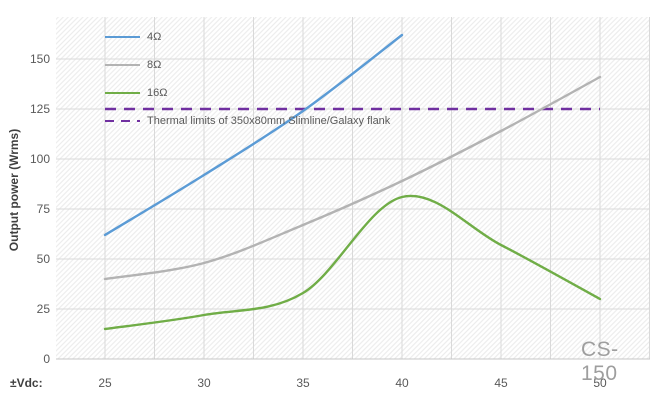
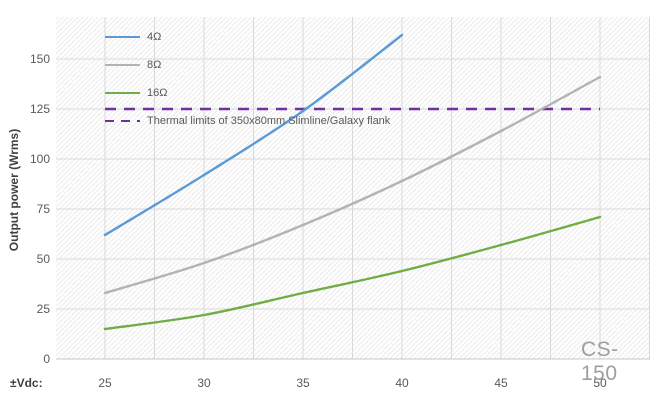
8Ω/25: 40 -> 33
16Ω/40: 81 -> 44
16Ω/50: 30 -> 71
